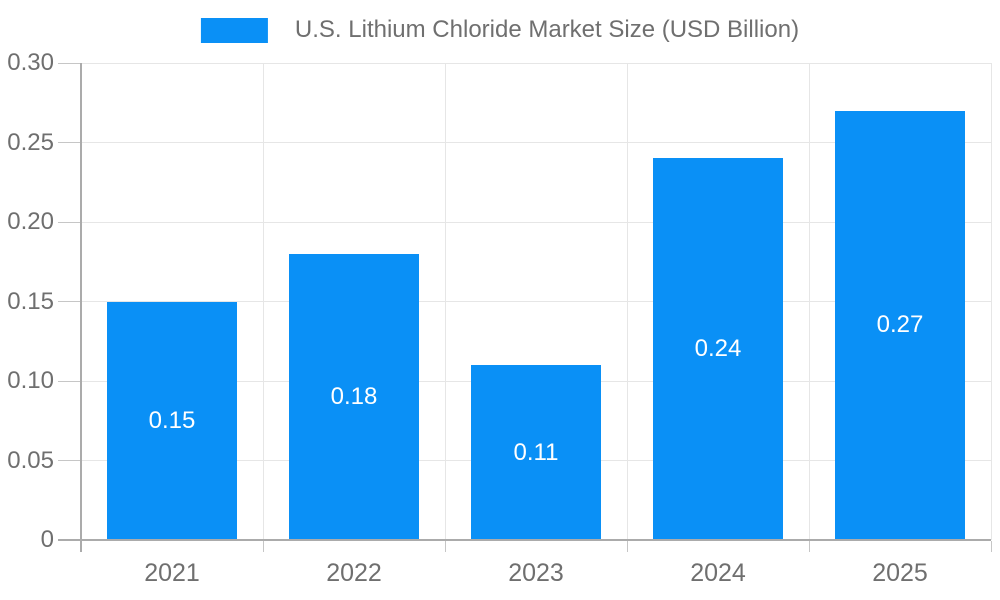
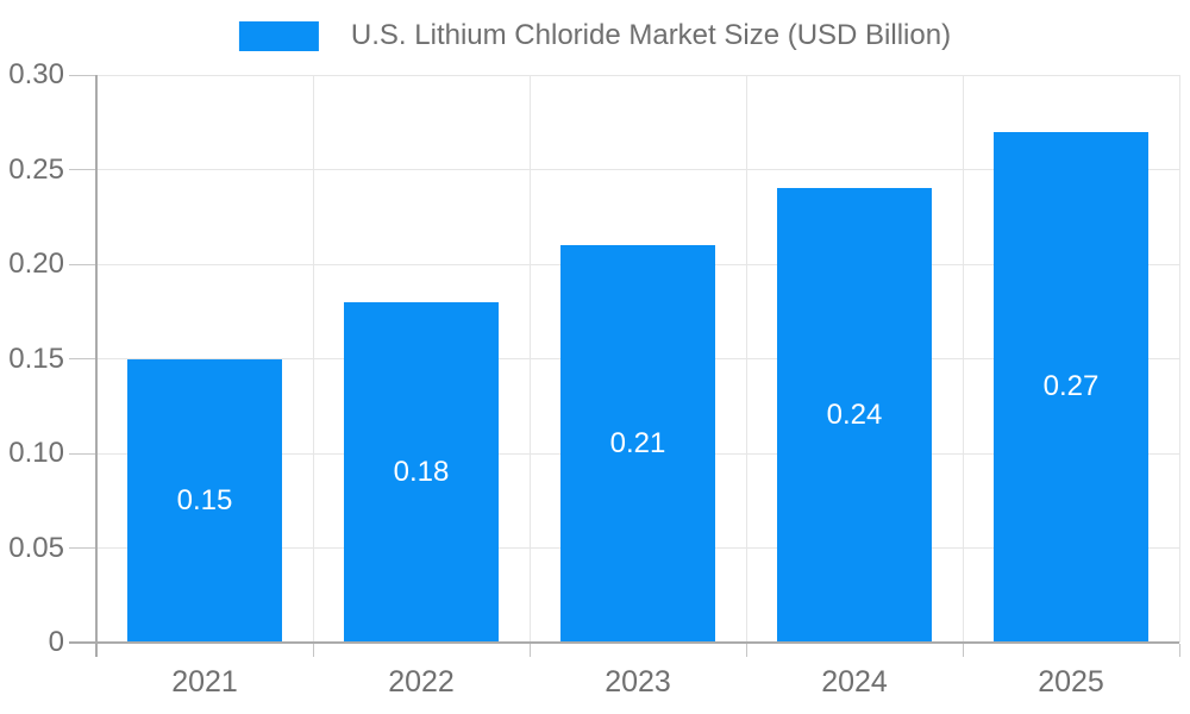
2023: 0.11 -> 0.21
